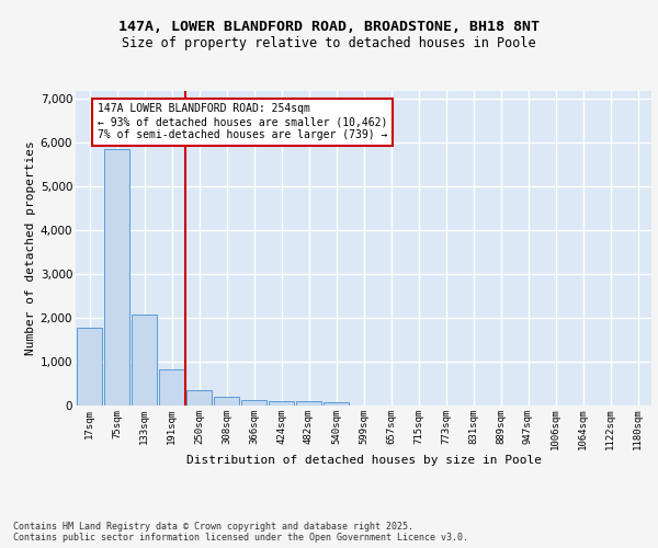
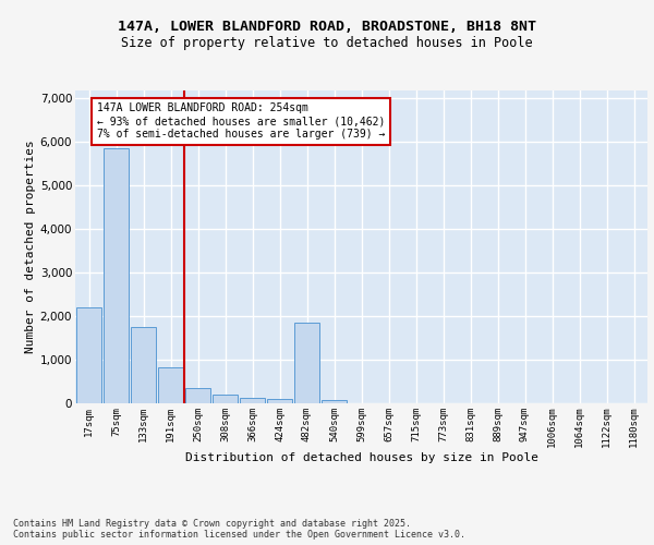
17sqm: 1,780 -> 2,200
133sqm: 2,080 -> 1,750
482sqm: 100 -> 1,850
